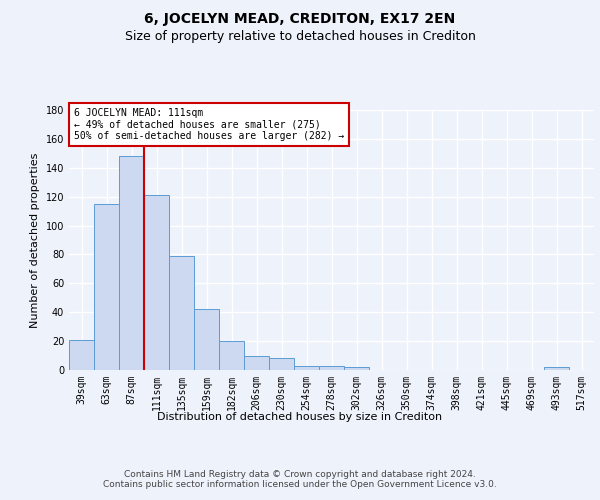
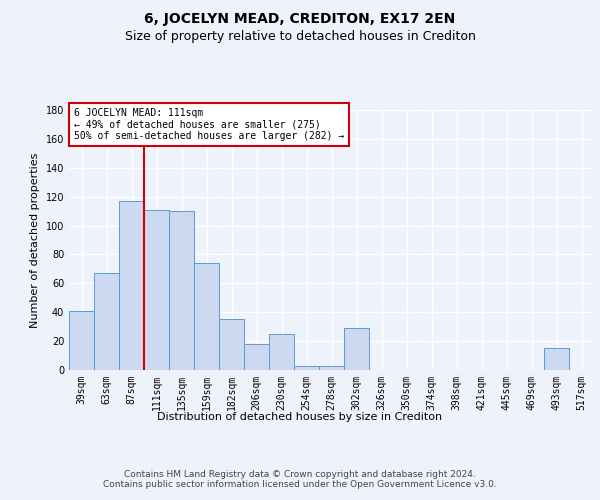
39sqm: 21 -> 41
63sqm: 115 -> 67
87sqm: 148 -> 117
111sqm: 121 -> 111
135sqm: 79 -> 110
159sqm: 42 -> 74
182sqm: 20 -> 35
206sqm: 10 -> 18
230sqm: 8 -> 25
302sqm: 2 -> 29
493sqm: 2 -> 15
